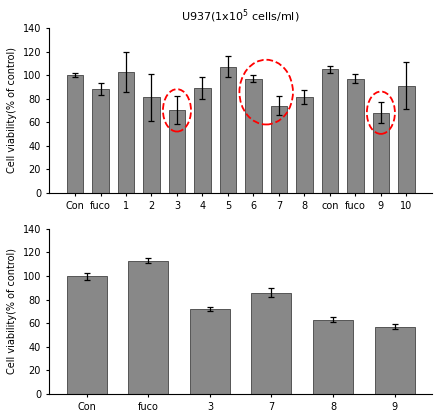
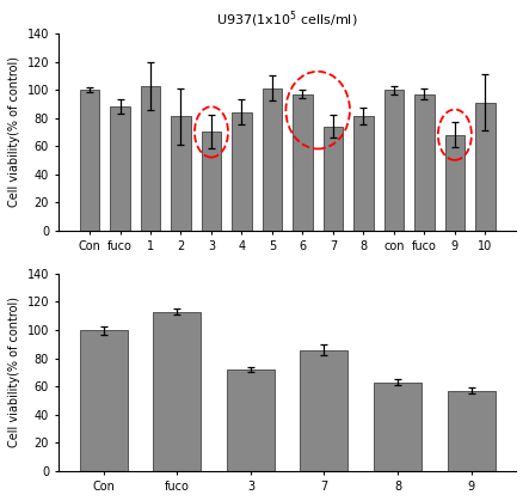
4: 89 -> 84
5: 107 -> 101
con: 105 -> 100
